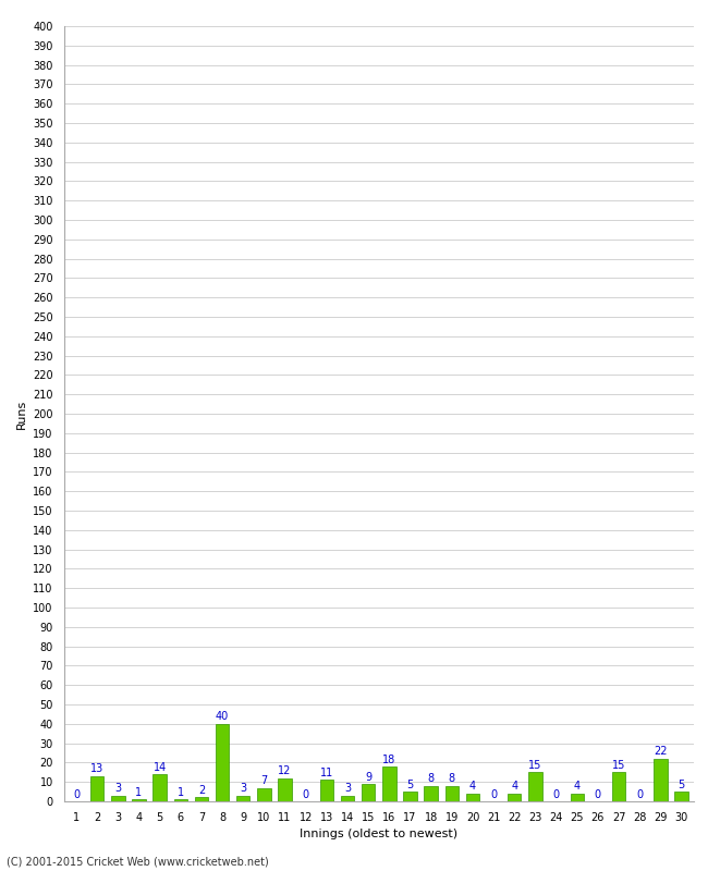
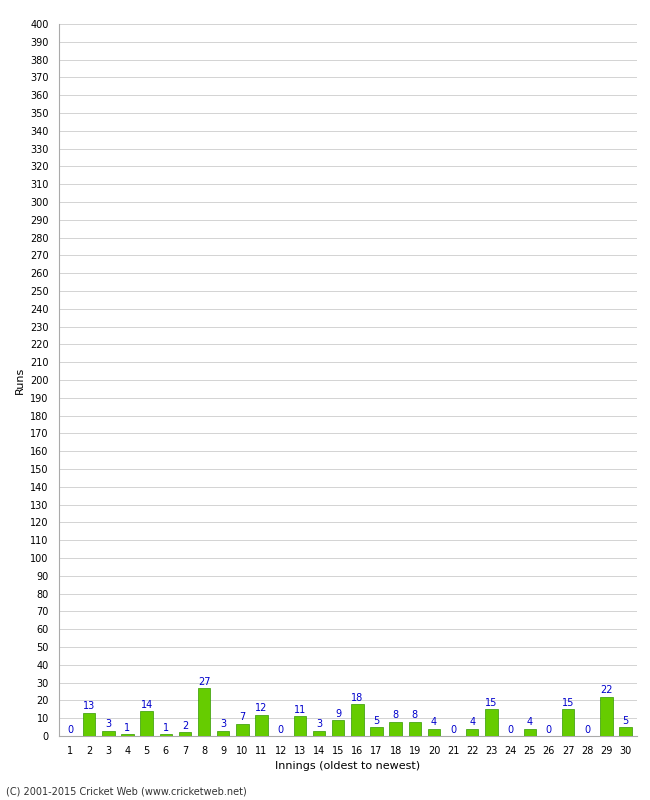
8: 40 -> 27
